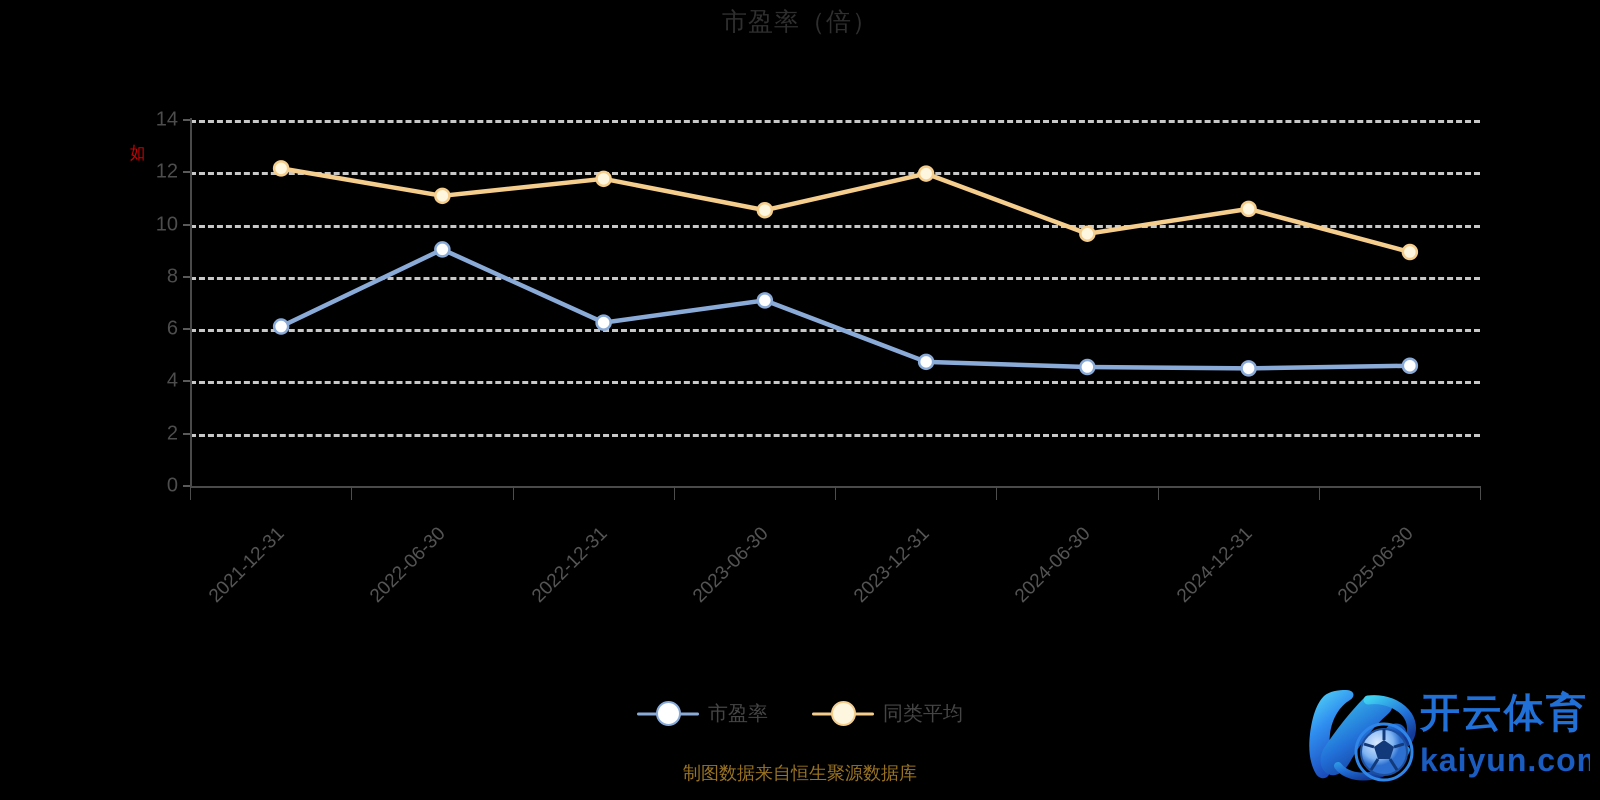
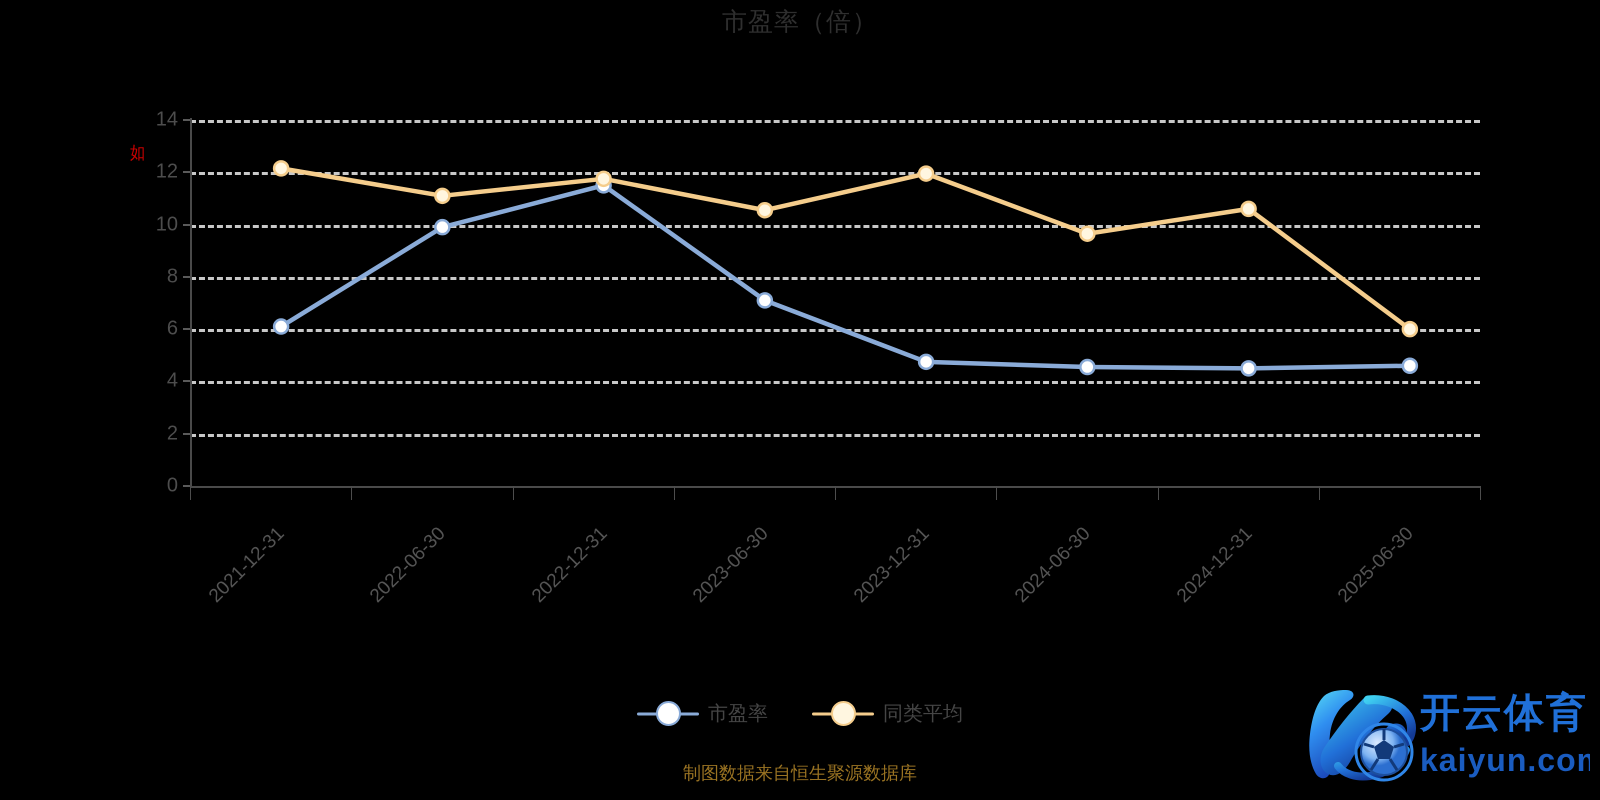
市盈率/2022-06-30: 9.1 -> 9.9
市盈率/2022-12-31: 6.2 -> 11.5
同类平均/2025-06-30: 8.9 -> 6.0
